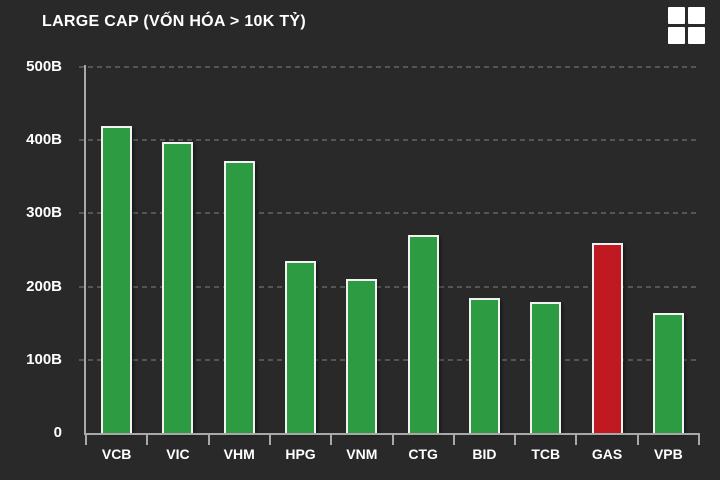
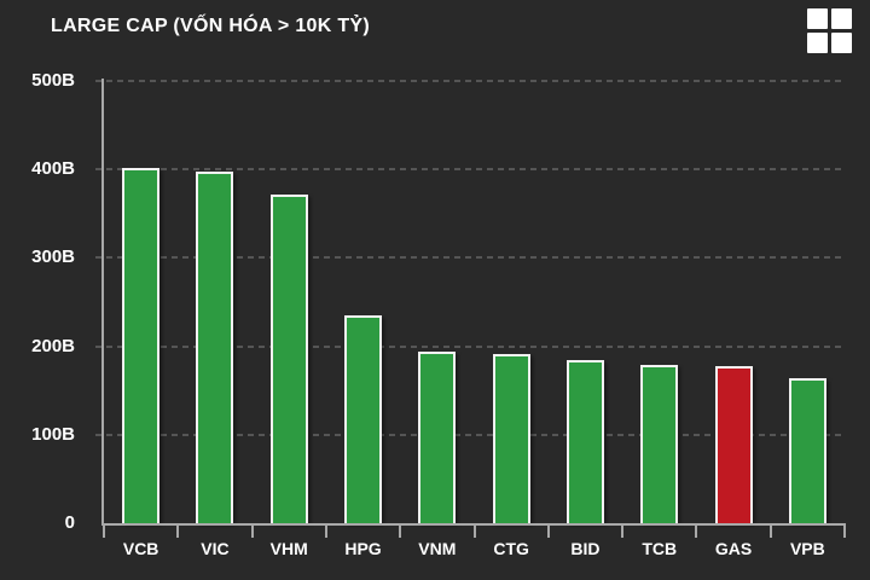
VCB: 420B -> 400B
VNM: 210B -> 190B
CTG: 270B -> 190B
GAS: 260B -> 180B
